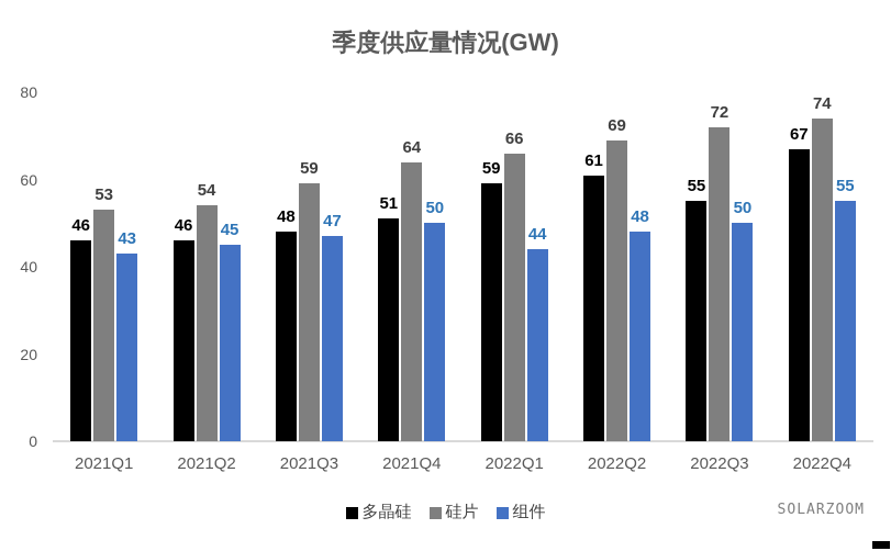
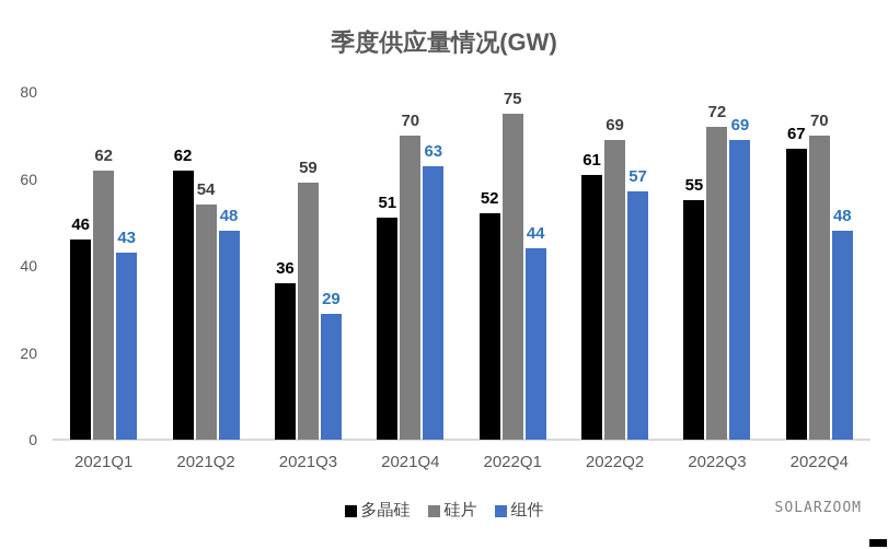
硅片/2021Q1: 53 -> 62
多晶硅/2021Q2: 46 -> 62
组件/2021Q2: 45 -> 48
多晶硅/2021Q3: 48 -> 36
组件/2021Q3: 47 -> 29
硅片/2021Q4: 64 -> 70
组件/2021Q4: 50 -> 63
多晶硅/2022Q1: 59 -> 52
硅片/2022Q1: 66 -> 75
组件/2022Q2: 48 -> 57
组件/2022Q3: 50 -> 69
硅片/2022Q4: 74 -> 70
组件/2022Q4: 55 -> 48
